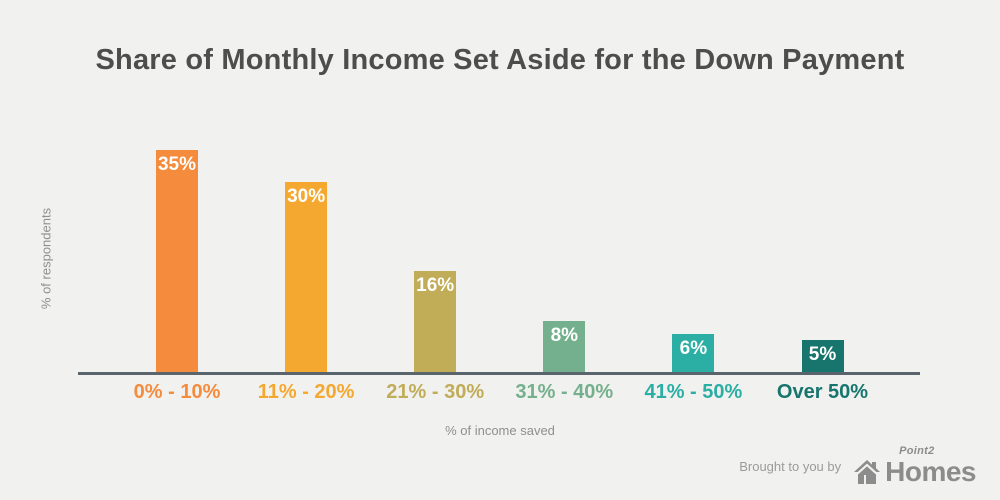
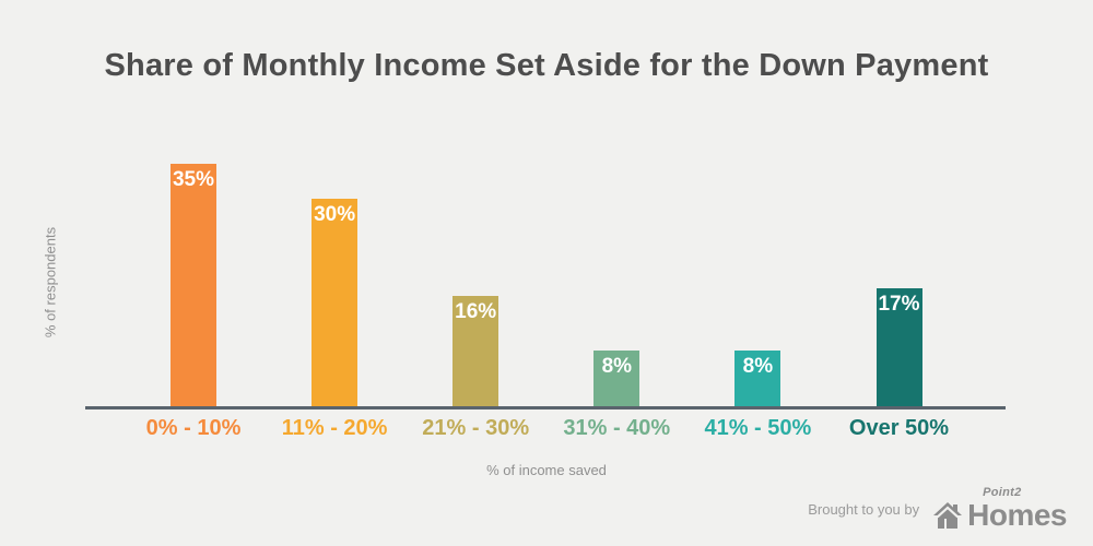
41% - 50%: 6% -> 8%
Over 50%: 5% -> 17%
